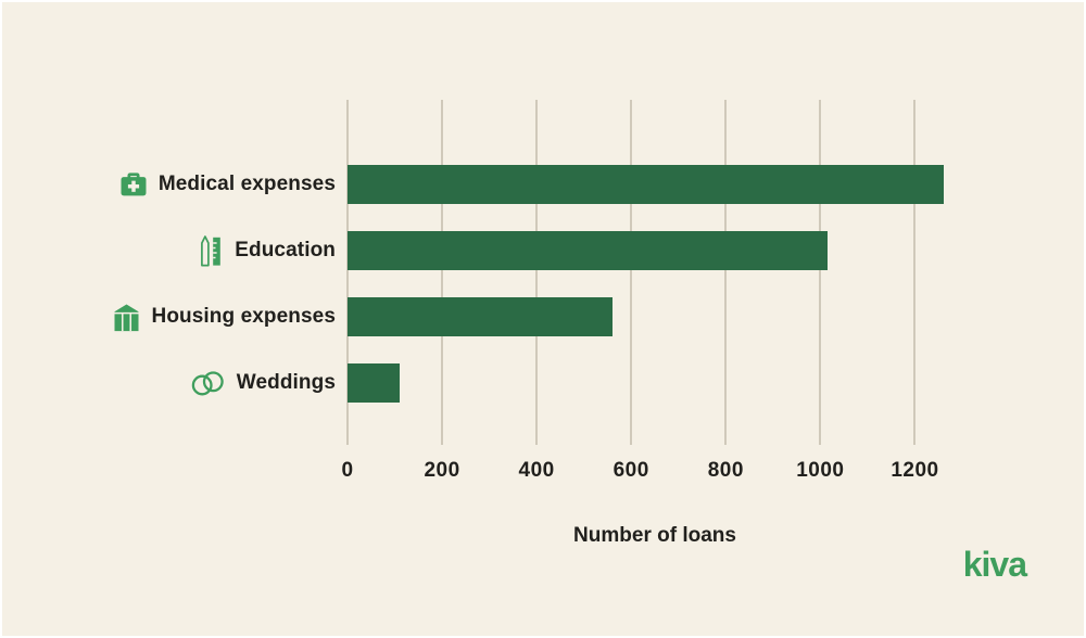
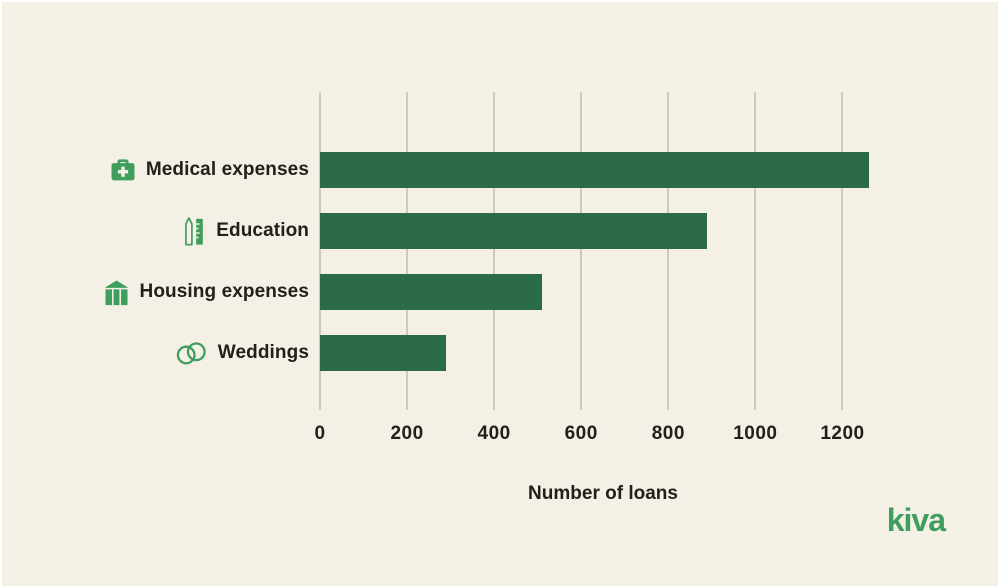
Education: 1020 -> 890
Housing expenses: 560 -> 510
Weddings: 110 -> 290
